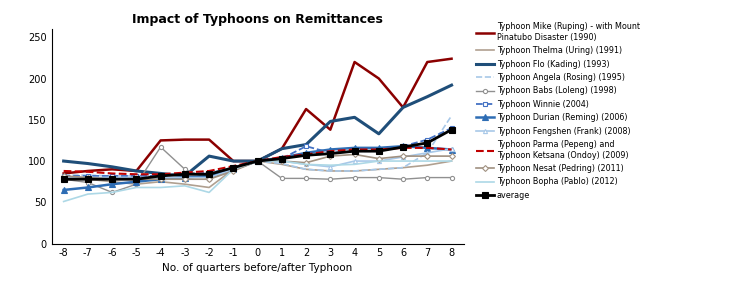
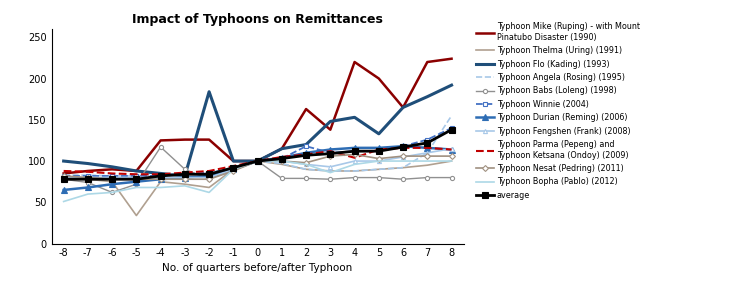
Typhoon Thelma (Uring) (1991)/-5: 72 -> 34
Typhoon Flo (Kading) (1993)/-2: 106 -> 184
Typhoon Bopha (Pablo) (2012)/3: 95 -> 86
Typhoon Parma (Pepeng) and Typhoon Ketsana (Ondoy) (2009)/4: 114 -> 104
